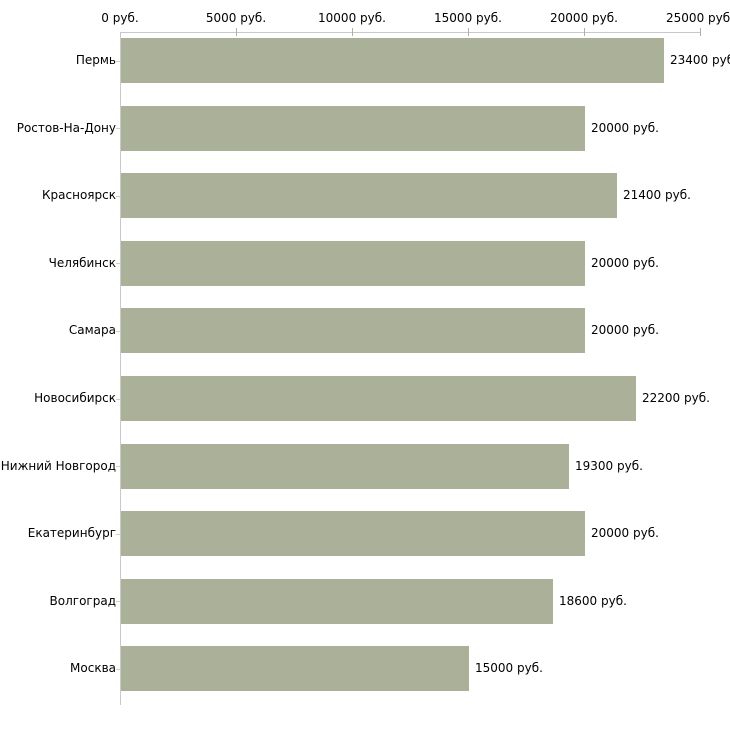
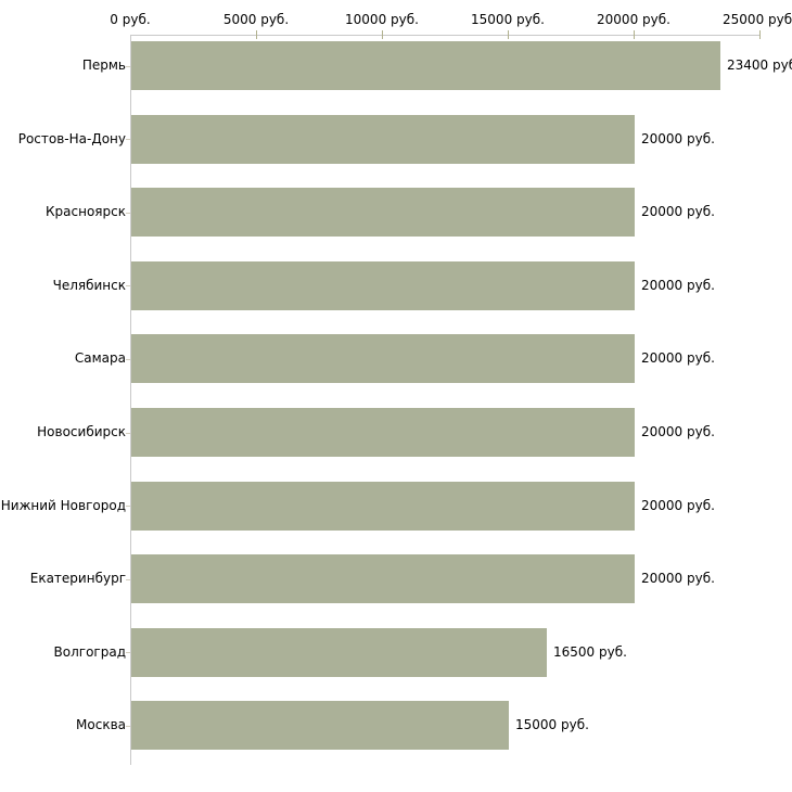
Красноярск: 21400 -> 20000
Новосибирск: 22200 -> 20000
Нижний Новгород: 19300 -> 20000
Волгоград: 18600 -> 16500
